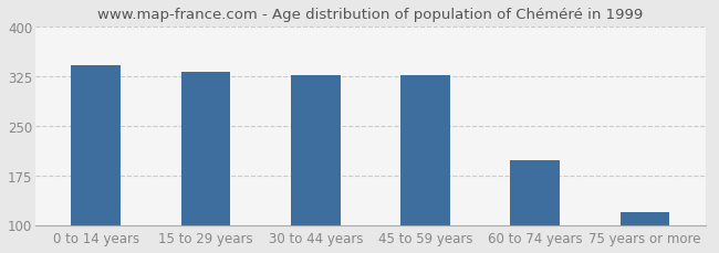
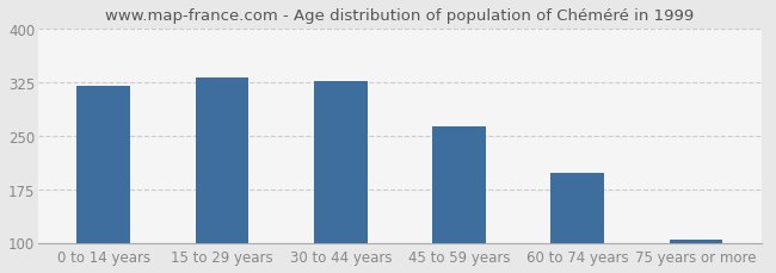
0 to 14 years: 342 -> 320
45 to 59 years: 326 -> 263
75 years or more: 120 -> 105
